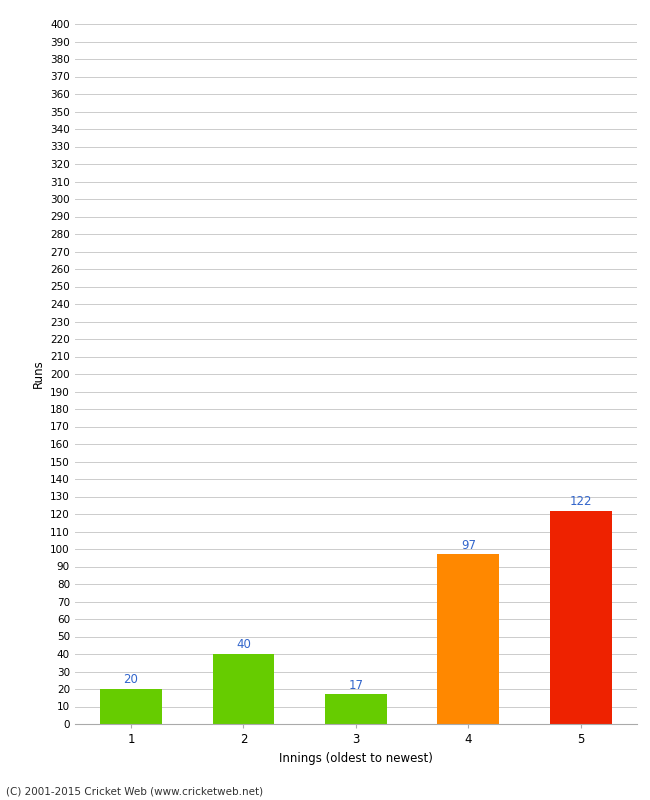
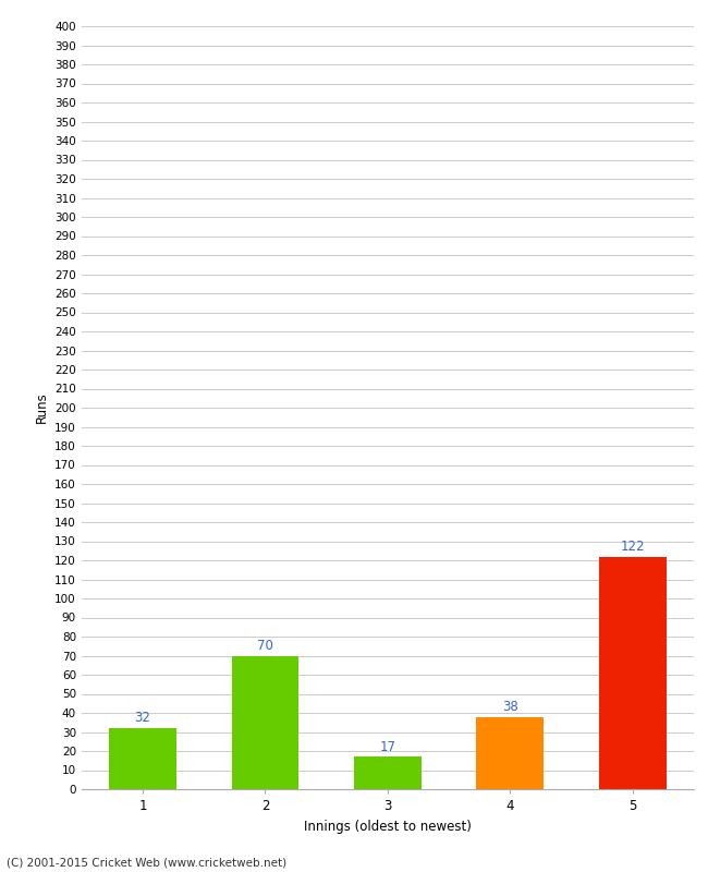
1: 20 -> 32
2: 40 -> 70
4: 97 -> 38
